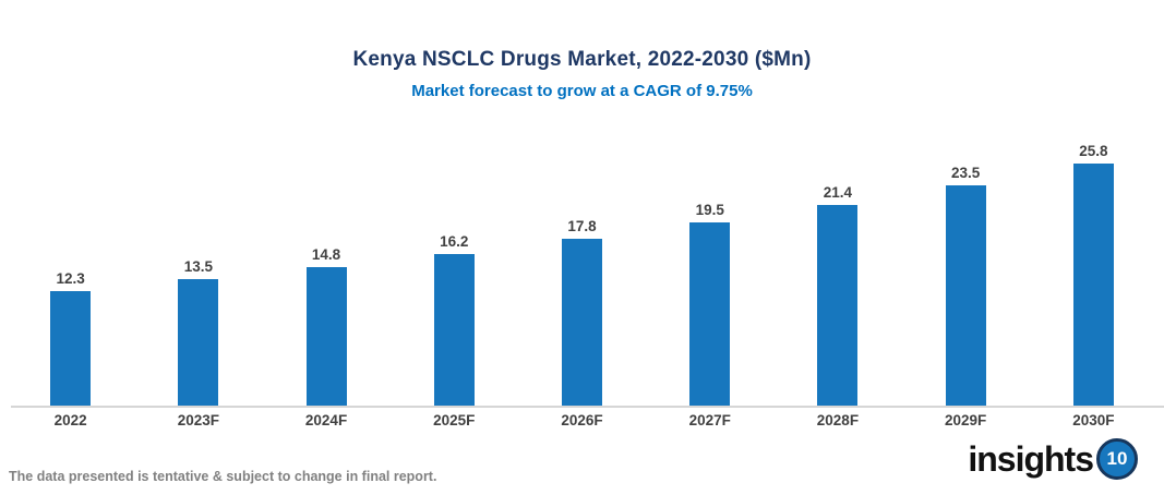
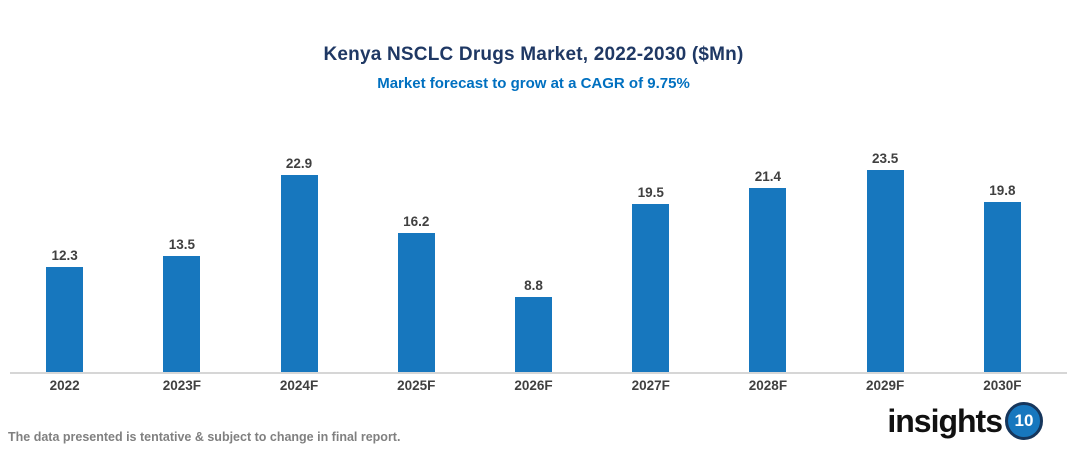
2024F: 14.8 -> 22.9
2026F: 17.8 -> 8.8
2030F: 25.8 -> 19.8
